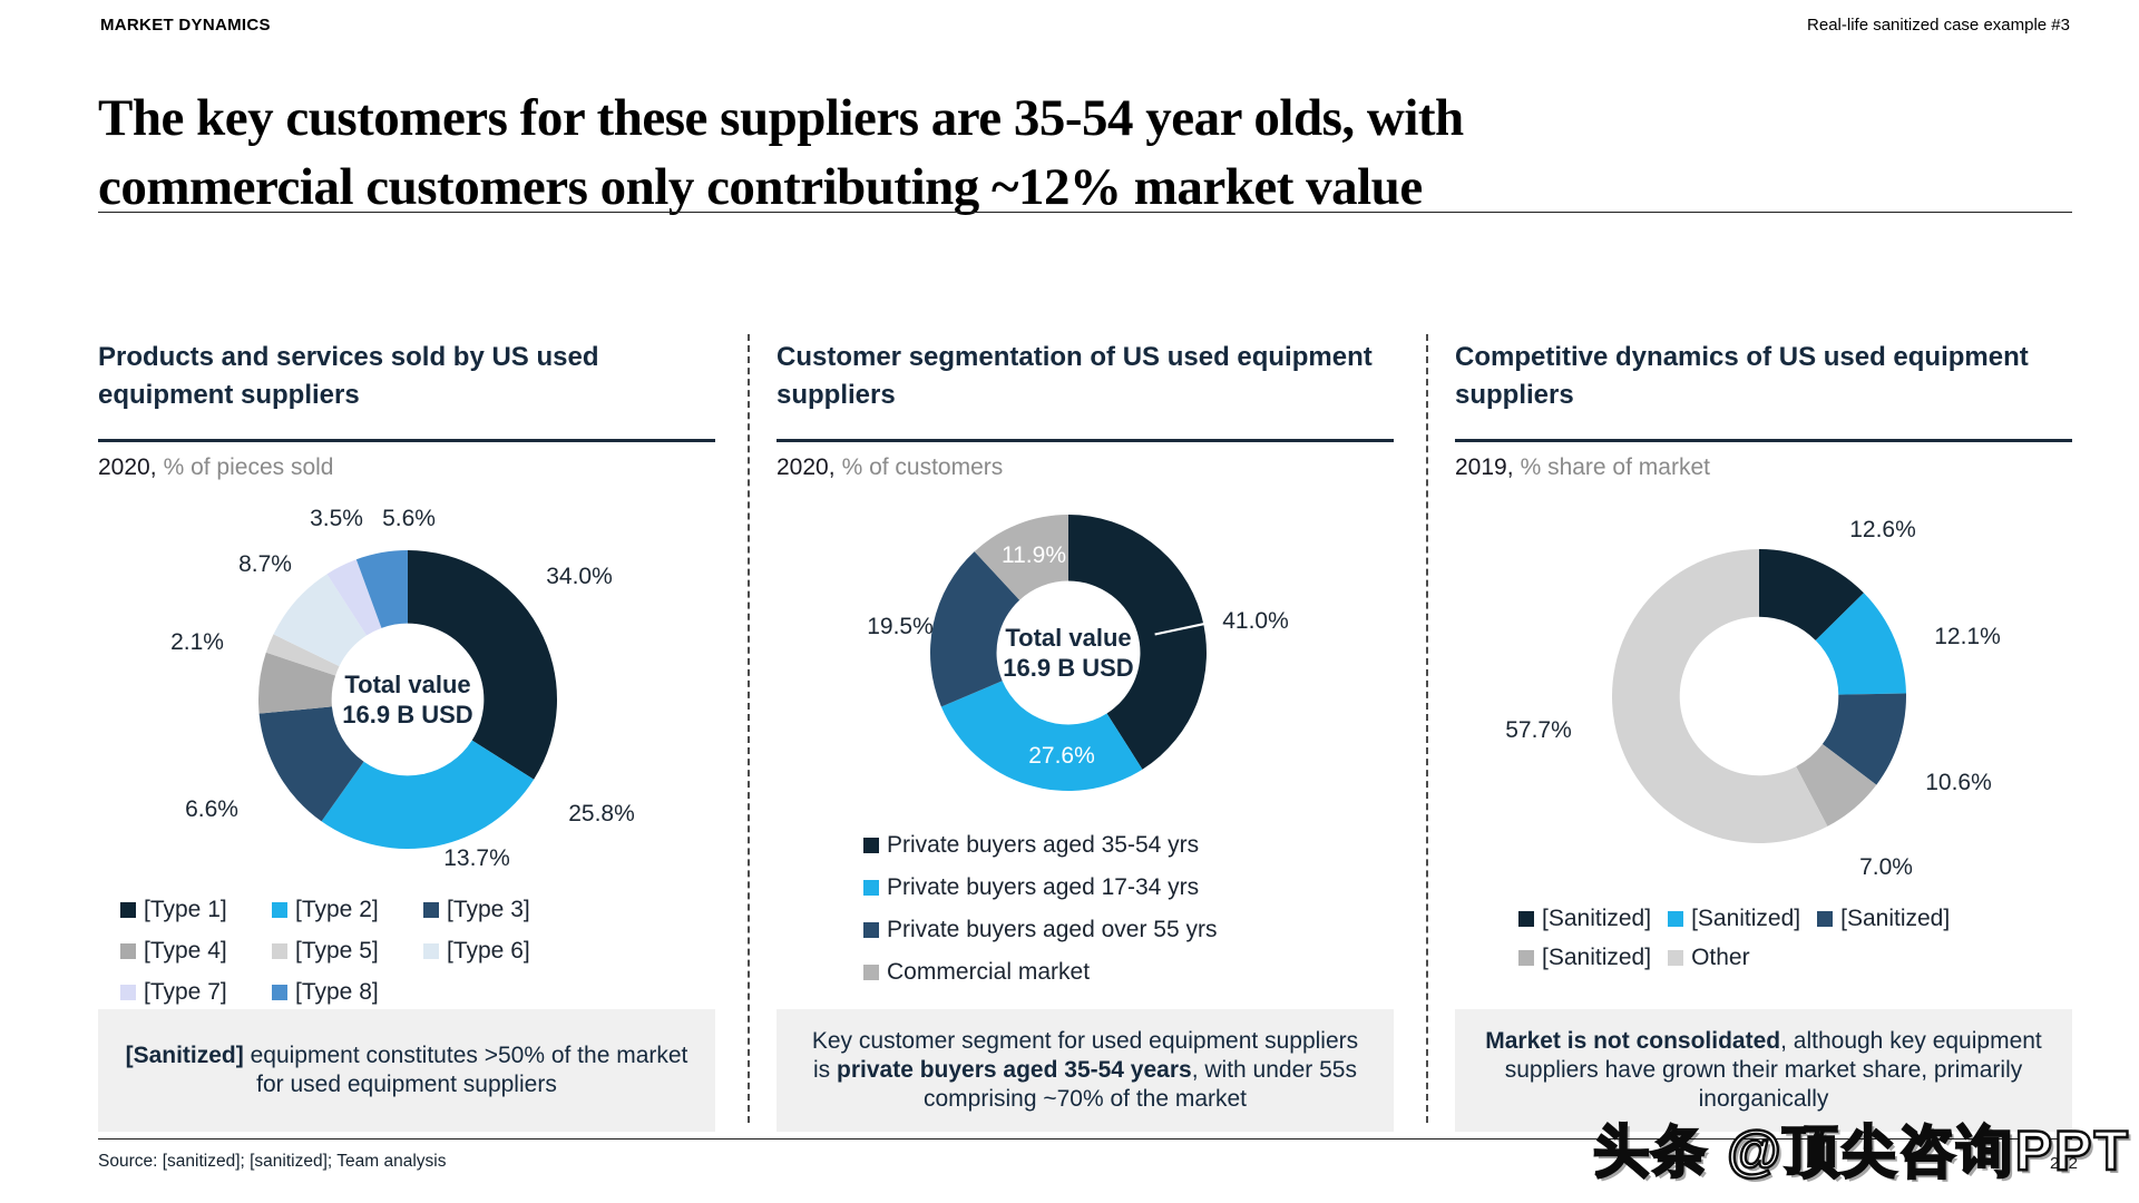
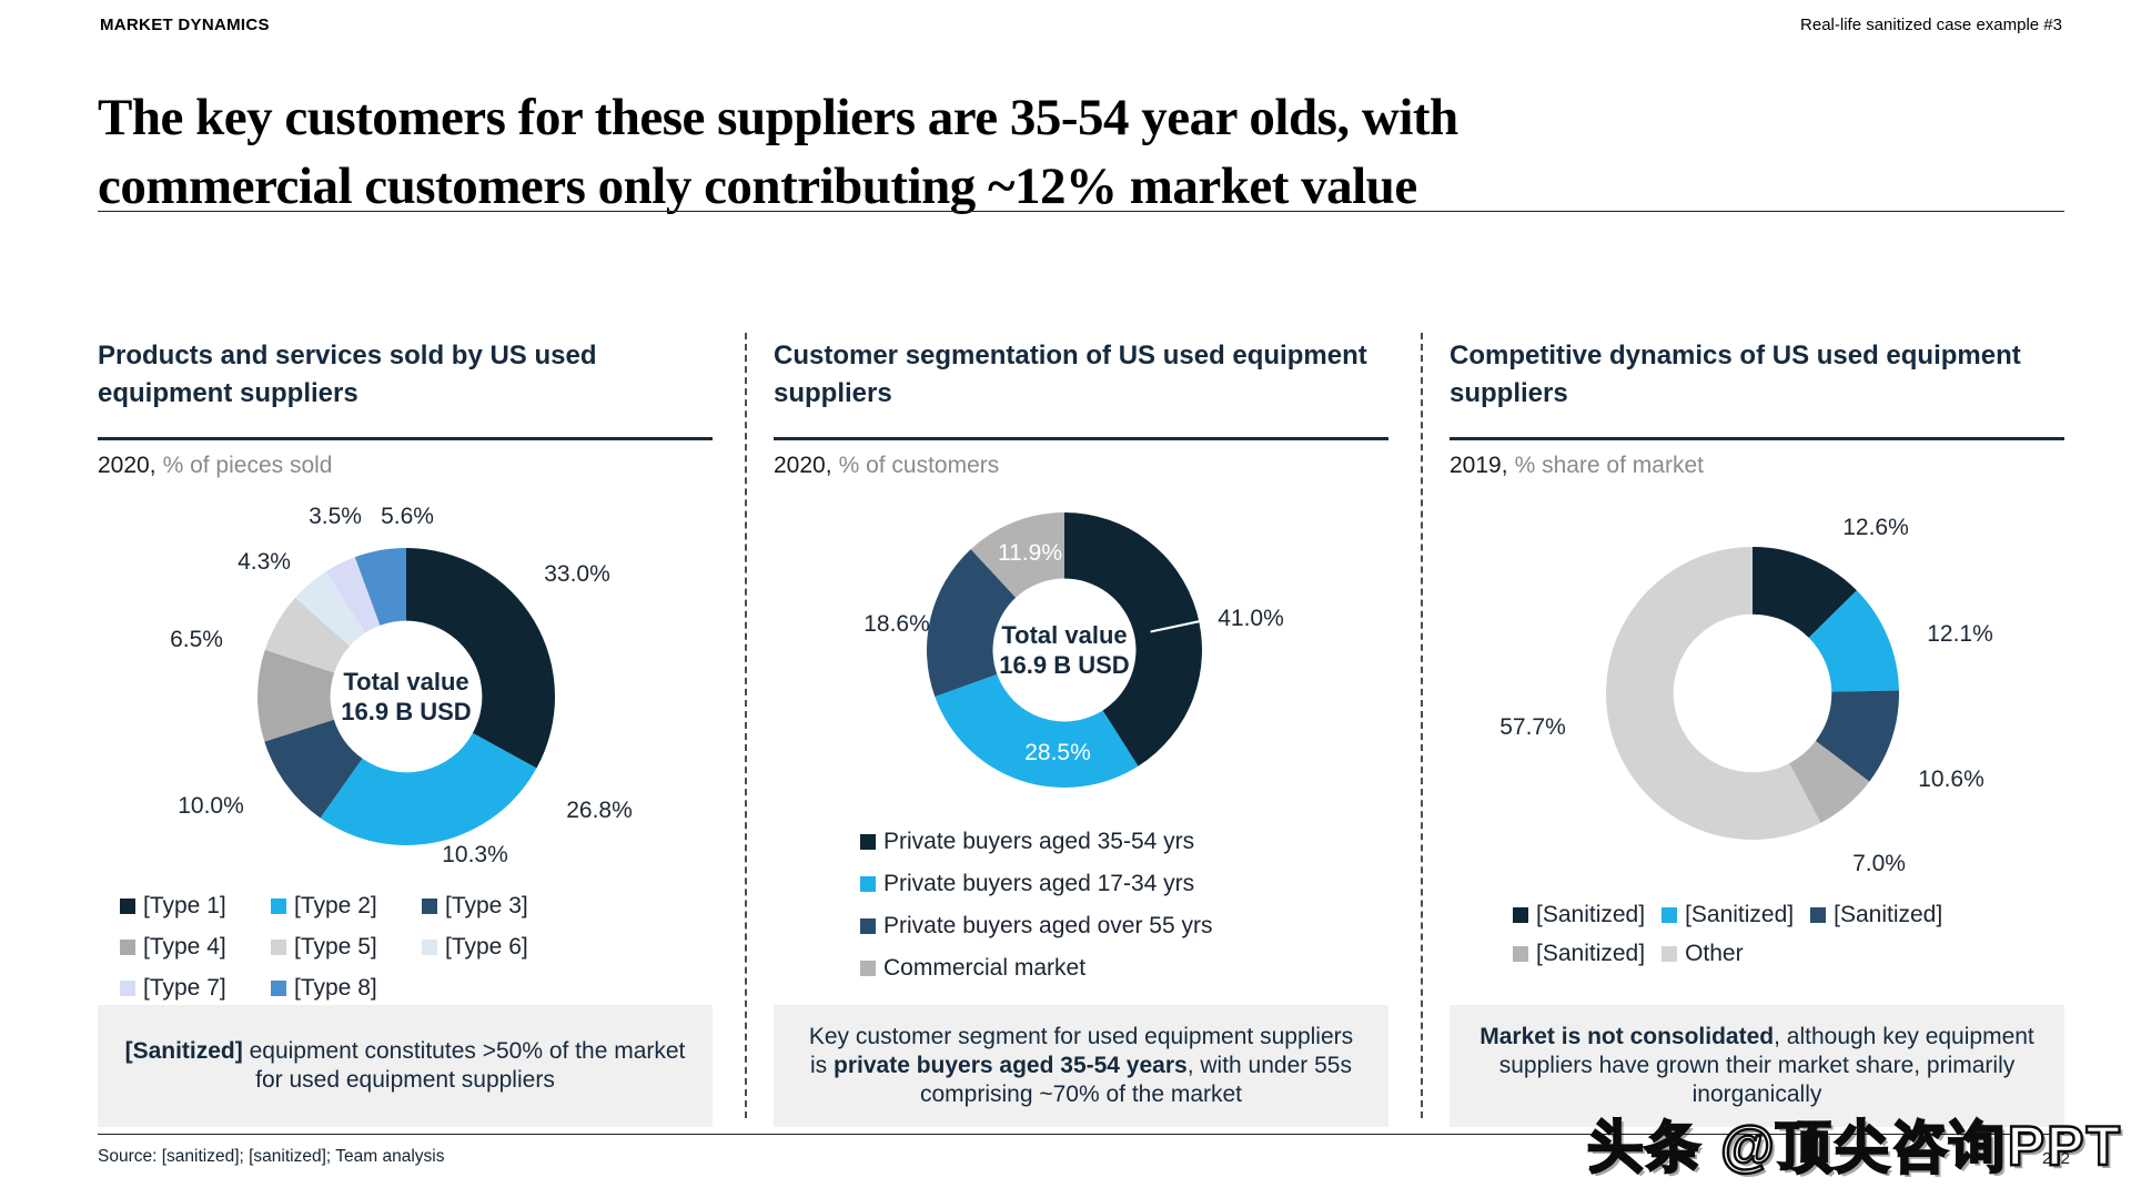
Products and services sold by US used equipment suppliers/[Type 1]: 34.0% -> 33.0%
Products and services sold by US used equipment suppliers/[Type 2]: 25.8% -> 26.8%
Products and services sold by US used equipment suppliers/[Type 3]: 13.7% -> 10.3%
Products and services sold by US used equipment suppliers/[Type 4]: 6.6% -> 10.0%
Products and services sold by US used equipment suppliers/[Type 5]: 2.1% -> 6.5%
Products and services sold by US used equipment suppliers/[Type 6]: 8.7% -> 4.3%
Customer segmentation of US used equipment suppliers/Private buyers aged 17-34 yrs: 27.6% -> 28.5%
Customer segmentation of US used equipment suppliers/Private buyers aged over 55 yrs: 19.5% -> 18.6%
